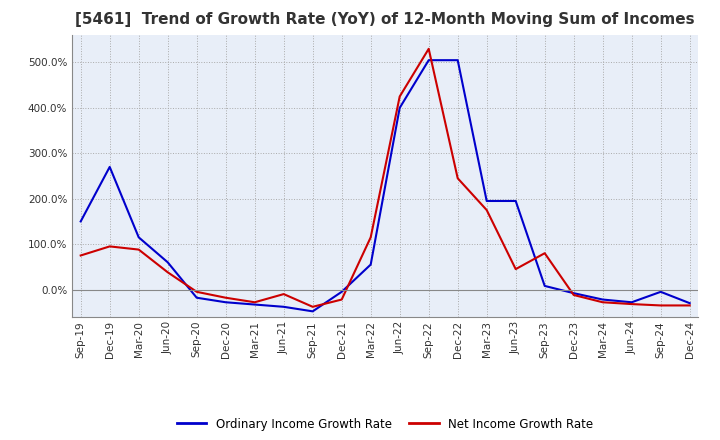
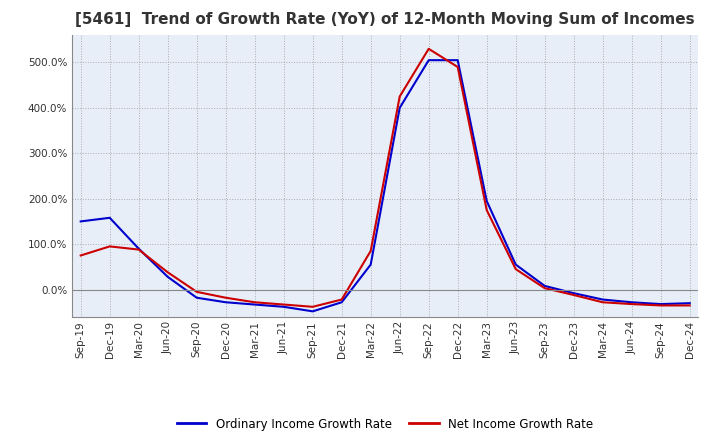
Ordinary Income Growth Rate/Dec-19: 270% -> 158%
Ordinary Income Growth Rate/Mar-20: 115% -> 90%
Ordinary Income Growth Rate/Jun-20: 60% -> 28%
Net Income Growth Rate/Jun-21: -10% -> -33%
Ordinary Income Growth Rate/Dec-21: -5% -> -28%
Net Income Growth Rate/Mar-22: 115% -> 85%
Net Income Growth Rate/Dec-22: 245% -> 490%
Ordinary Income Growth Rate/Jun-23: 195% -> 55%
Net Income Growth Rate/Sep-23: 80% -> 3%
Ordinary Income Growth Rate/Sep-24: -5% -> -32%
